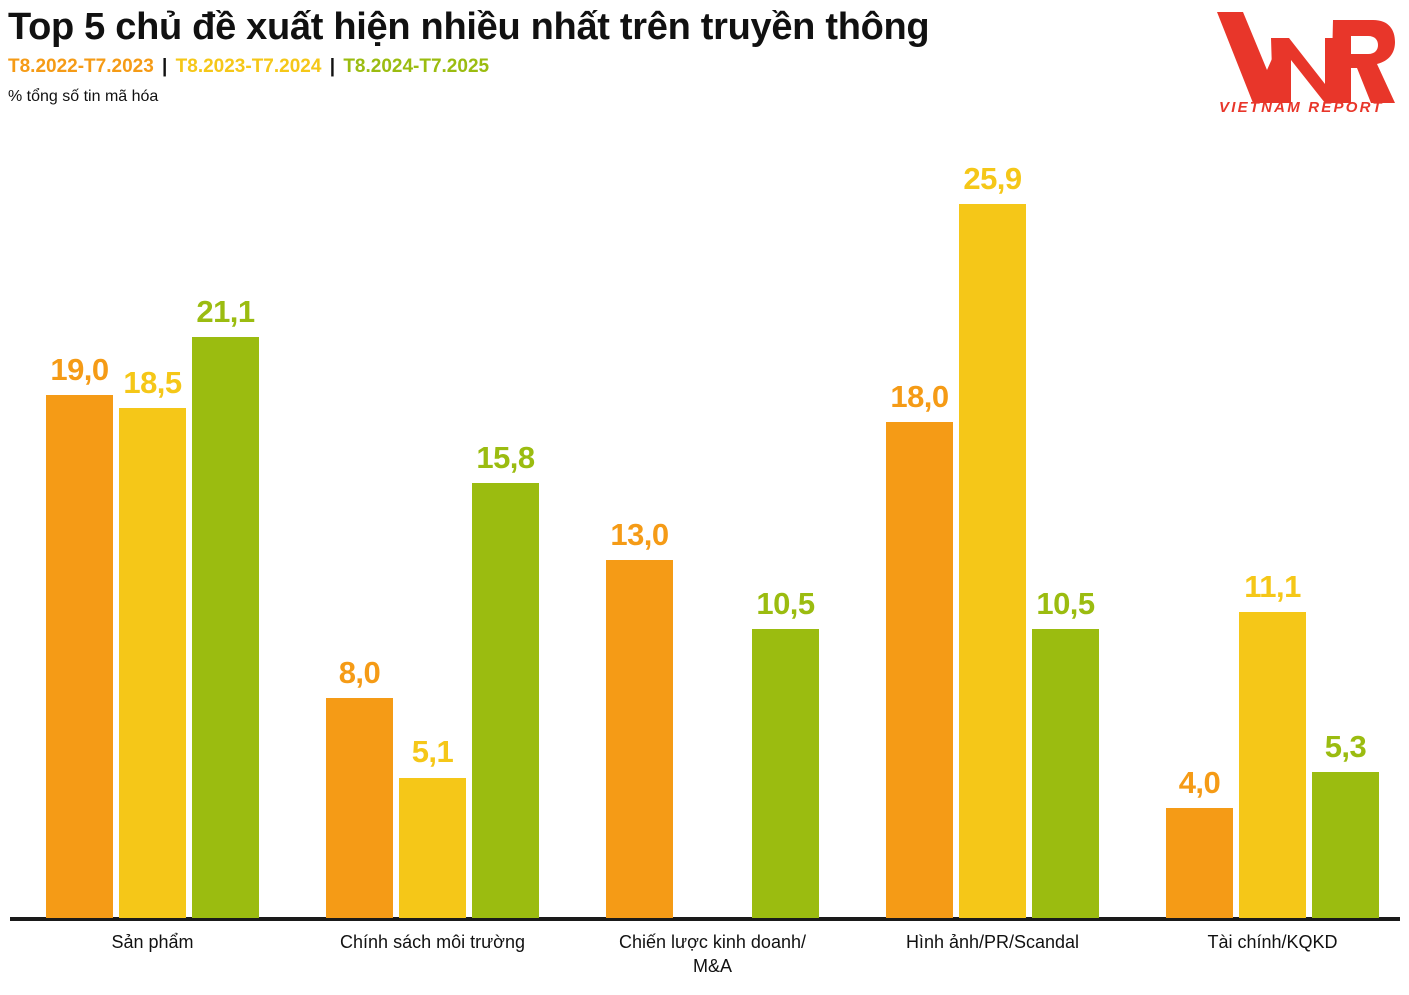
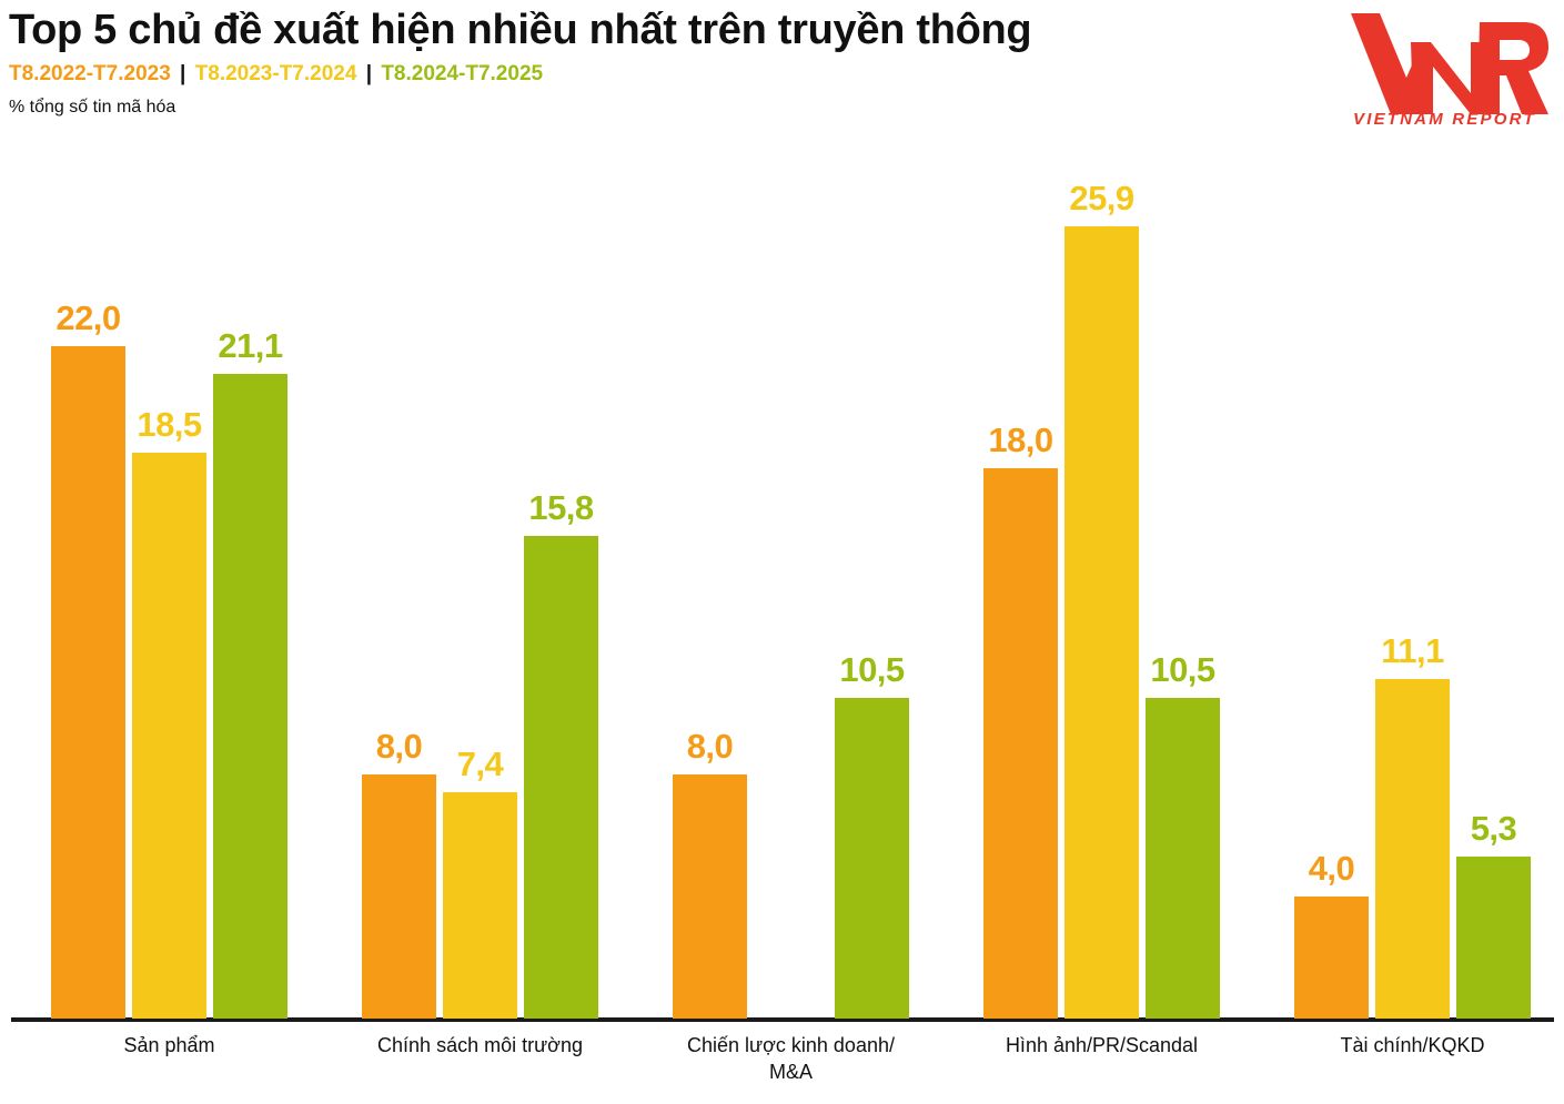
T8.2022-T7.2023/Sản phẩm: 19,0 -> 22,0
T8.2023-T7.2024/Chính sách môi trường: 5,1 -> 7,4
T8.2022-T7.2023/Chiến lược kinh doanh/ M&A: 13,0 -> 8,0
